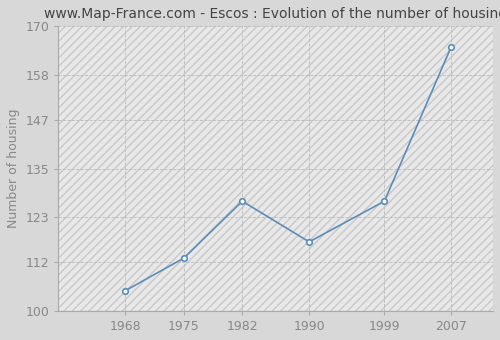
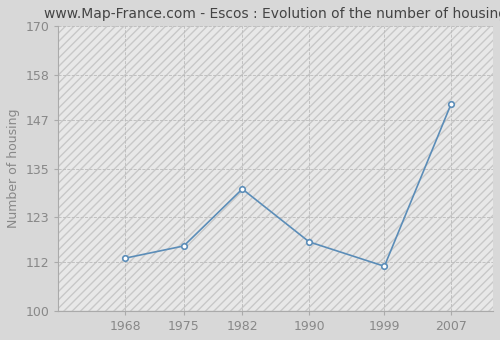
1968: 105 -> 113
1975: 113 -> 116
1982: 127 -> 130
1999: 127 -> 111
2007: 165 -> 151
